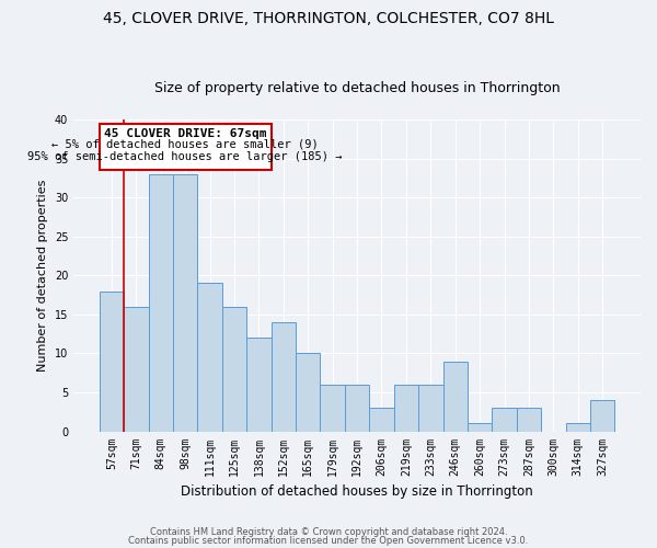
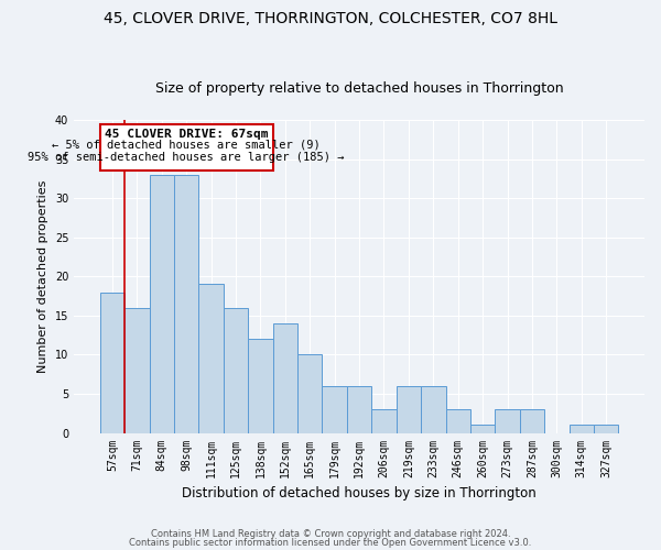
246sqm: 9 -> 3
327sqm: 4 -> 1
